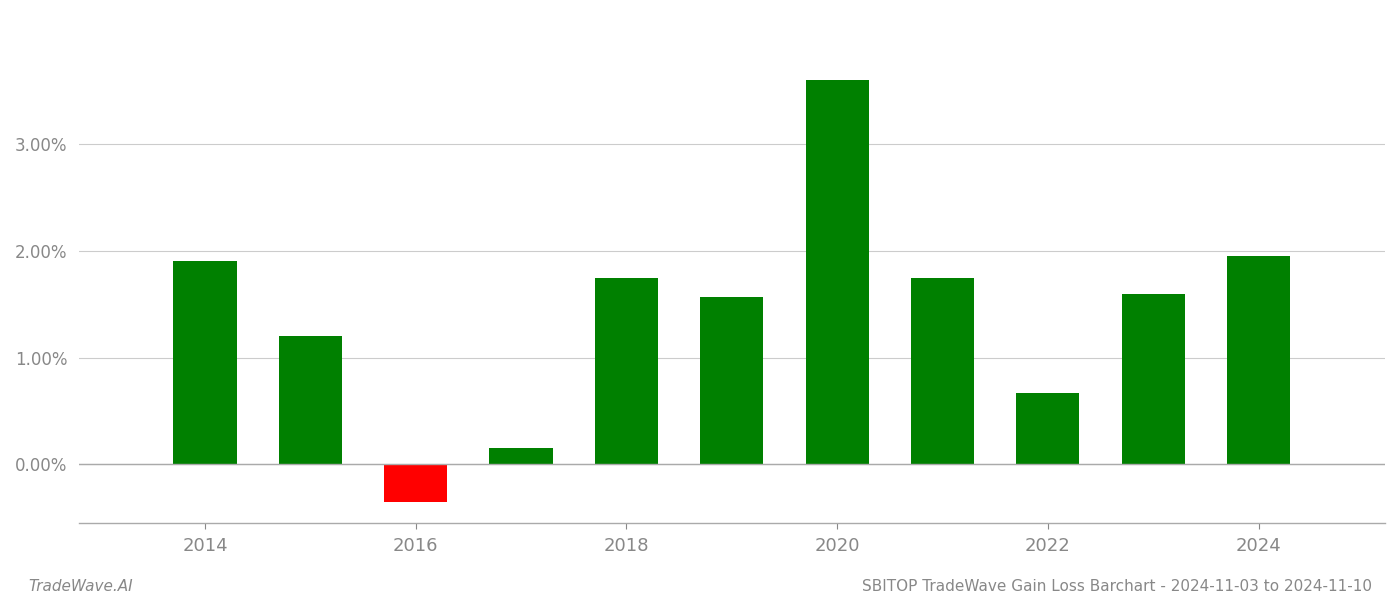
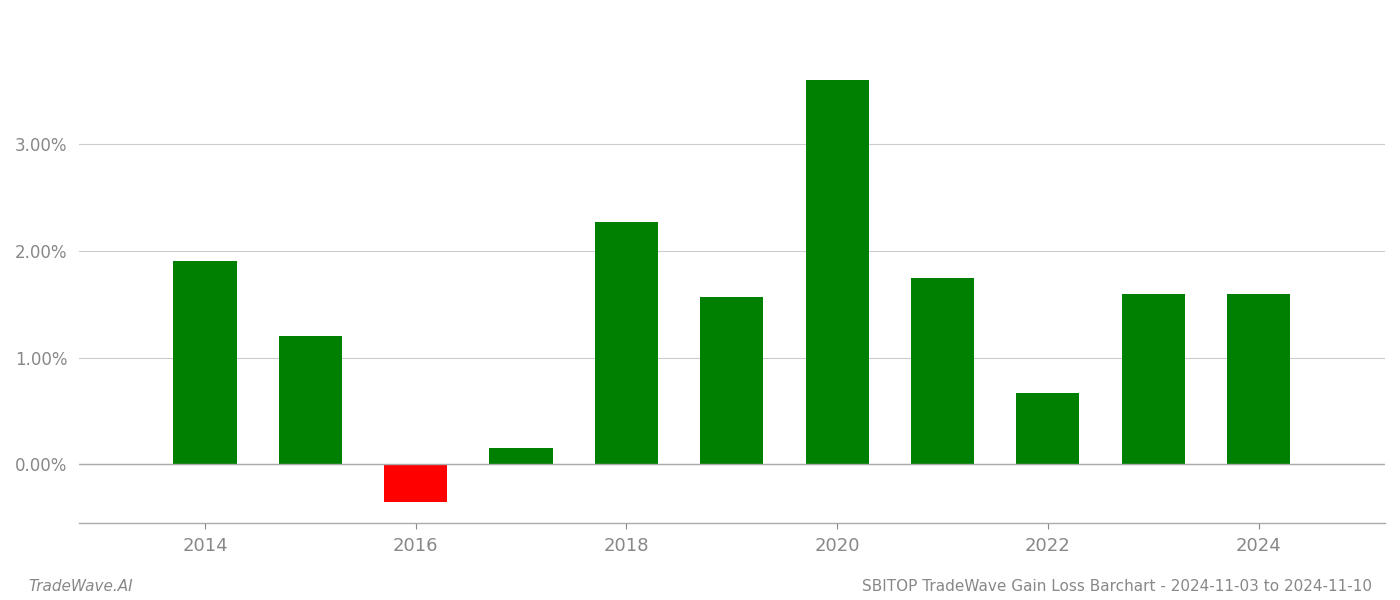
2018: 1.75% -> 2.27%
2024: 1.95% -> 1.60%
